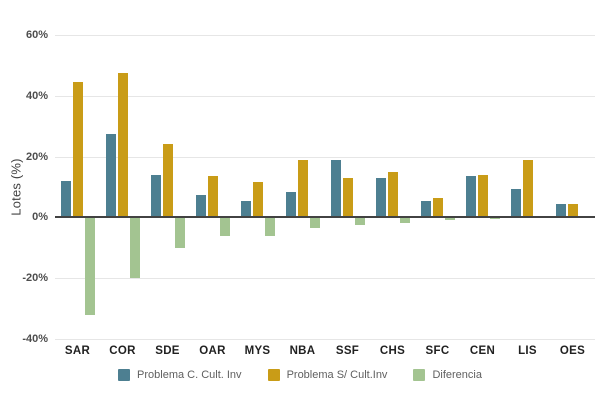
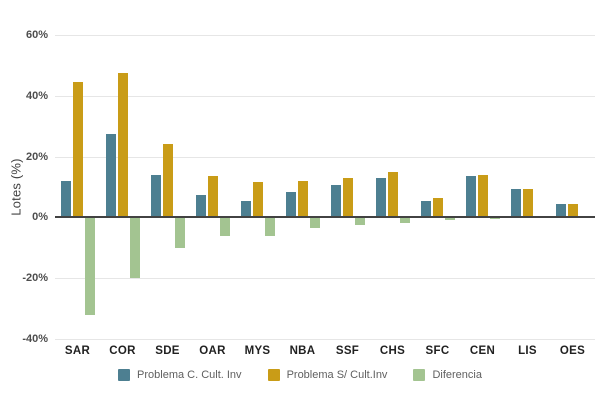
Problema S/ Cult.Inv/NBA: 19% -> 12%
Problema C. Cult. Inv/SSF: 19% -> 10%
Problema S/ Cult.Inv/LIS: 19% -> 10%
